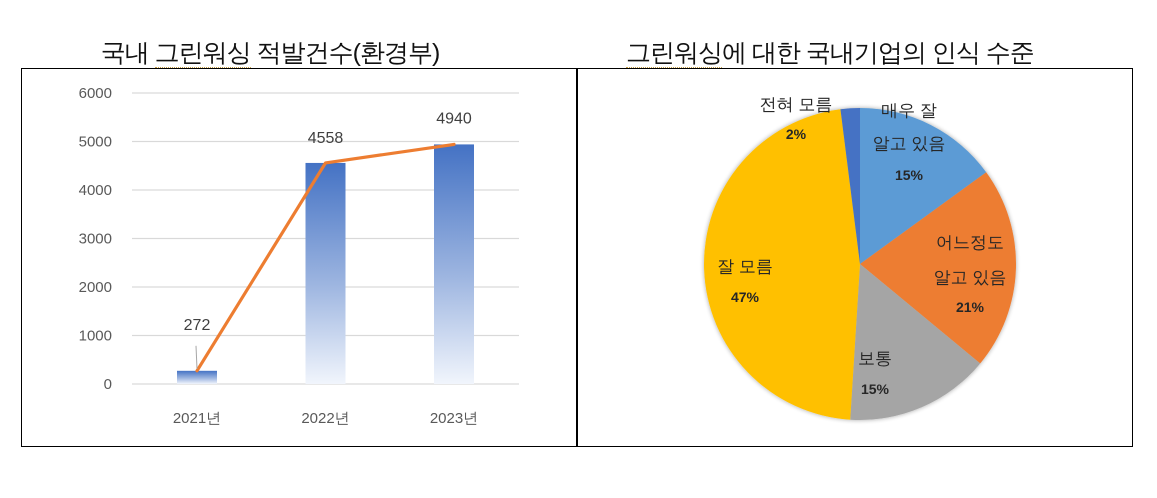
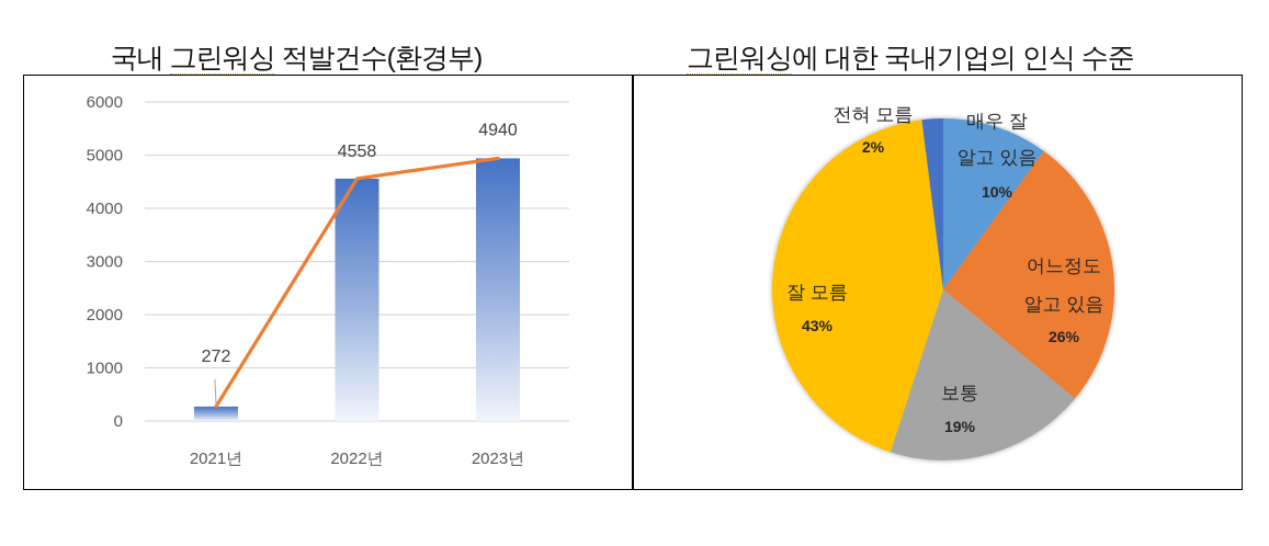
그린워싱에 대한 국내기업의 인식 수준/매우 잘 알고 있음: 15% -> 10%
그린워싱에 대한 국내기업의 인식 수준/어느정도 알고 있음: 21% -> 26%
그린워싱에 대한 국내기업의 인식 수준/보통: 15% -> 19%
그린워싱에 대한 국내기업의 인식 수준/잘 모름: 47% -> 43%
